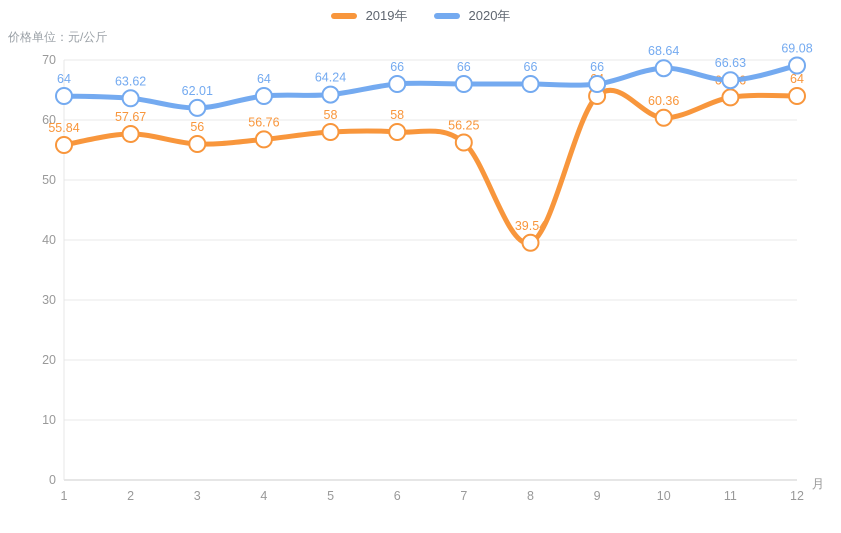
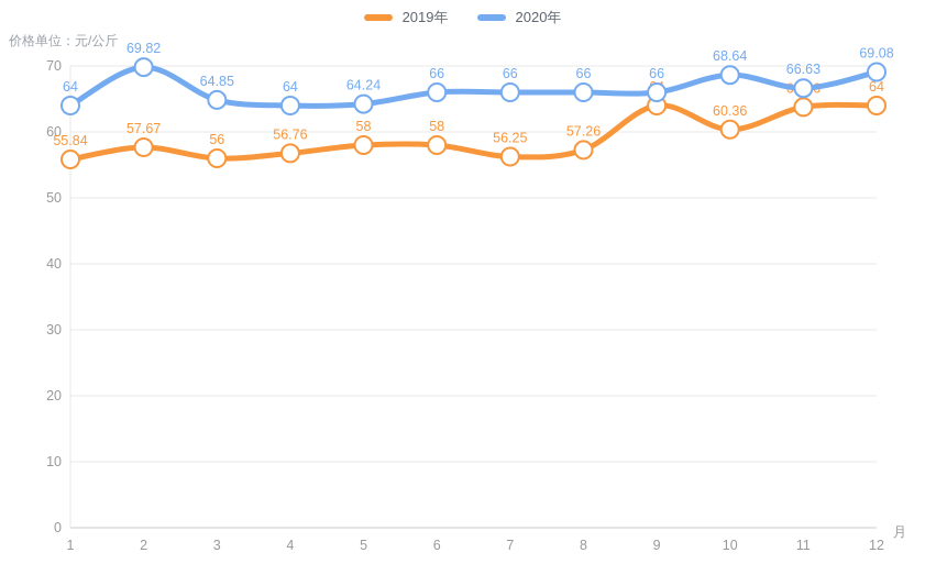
2020年/2: 63.62 -> 69.82
2020年/3: 62.01 -> 64.85
2019年/8: 39.54 -> 57.26
